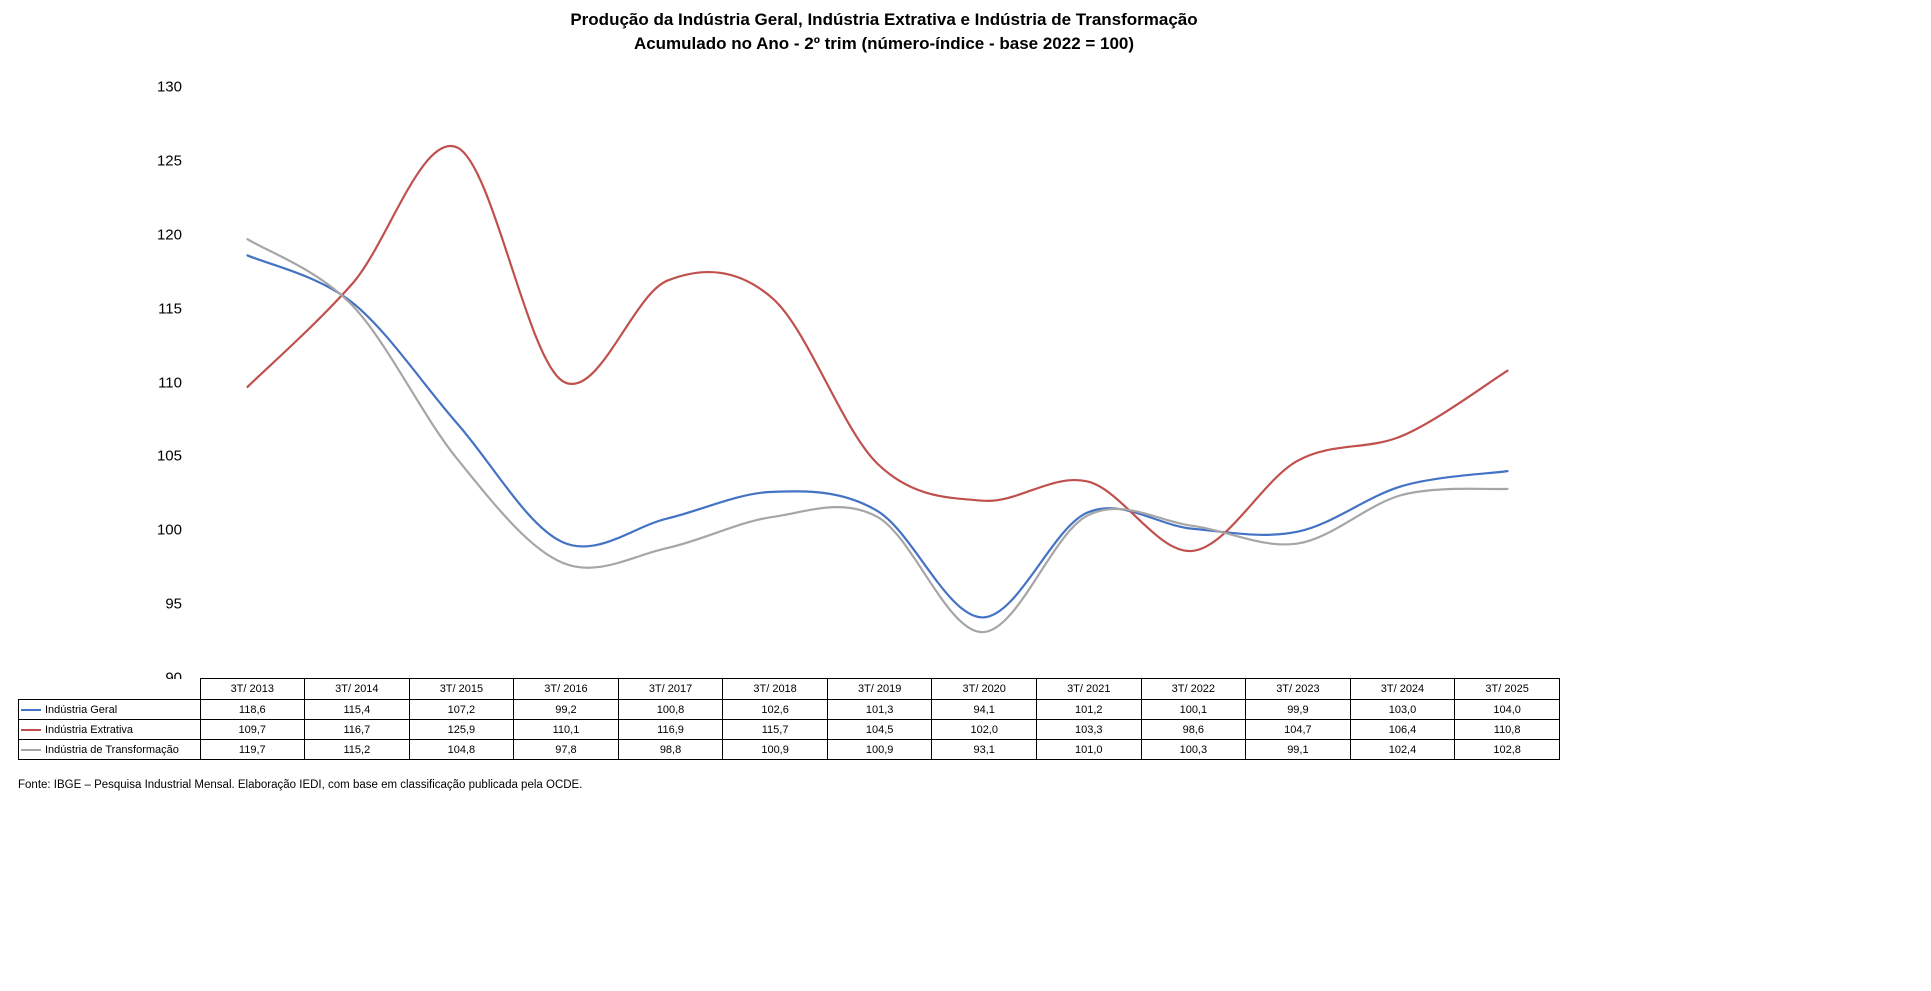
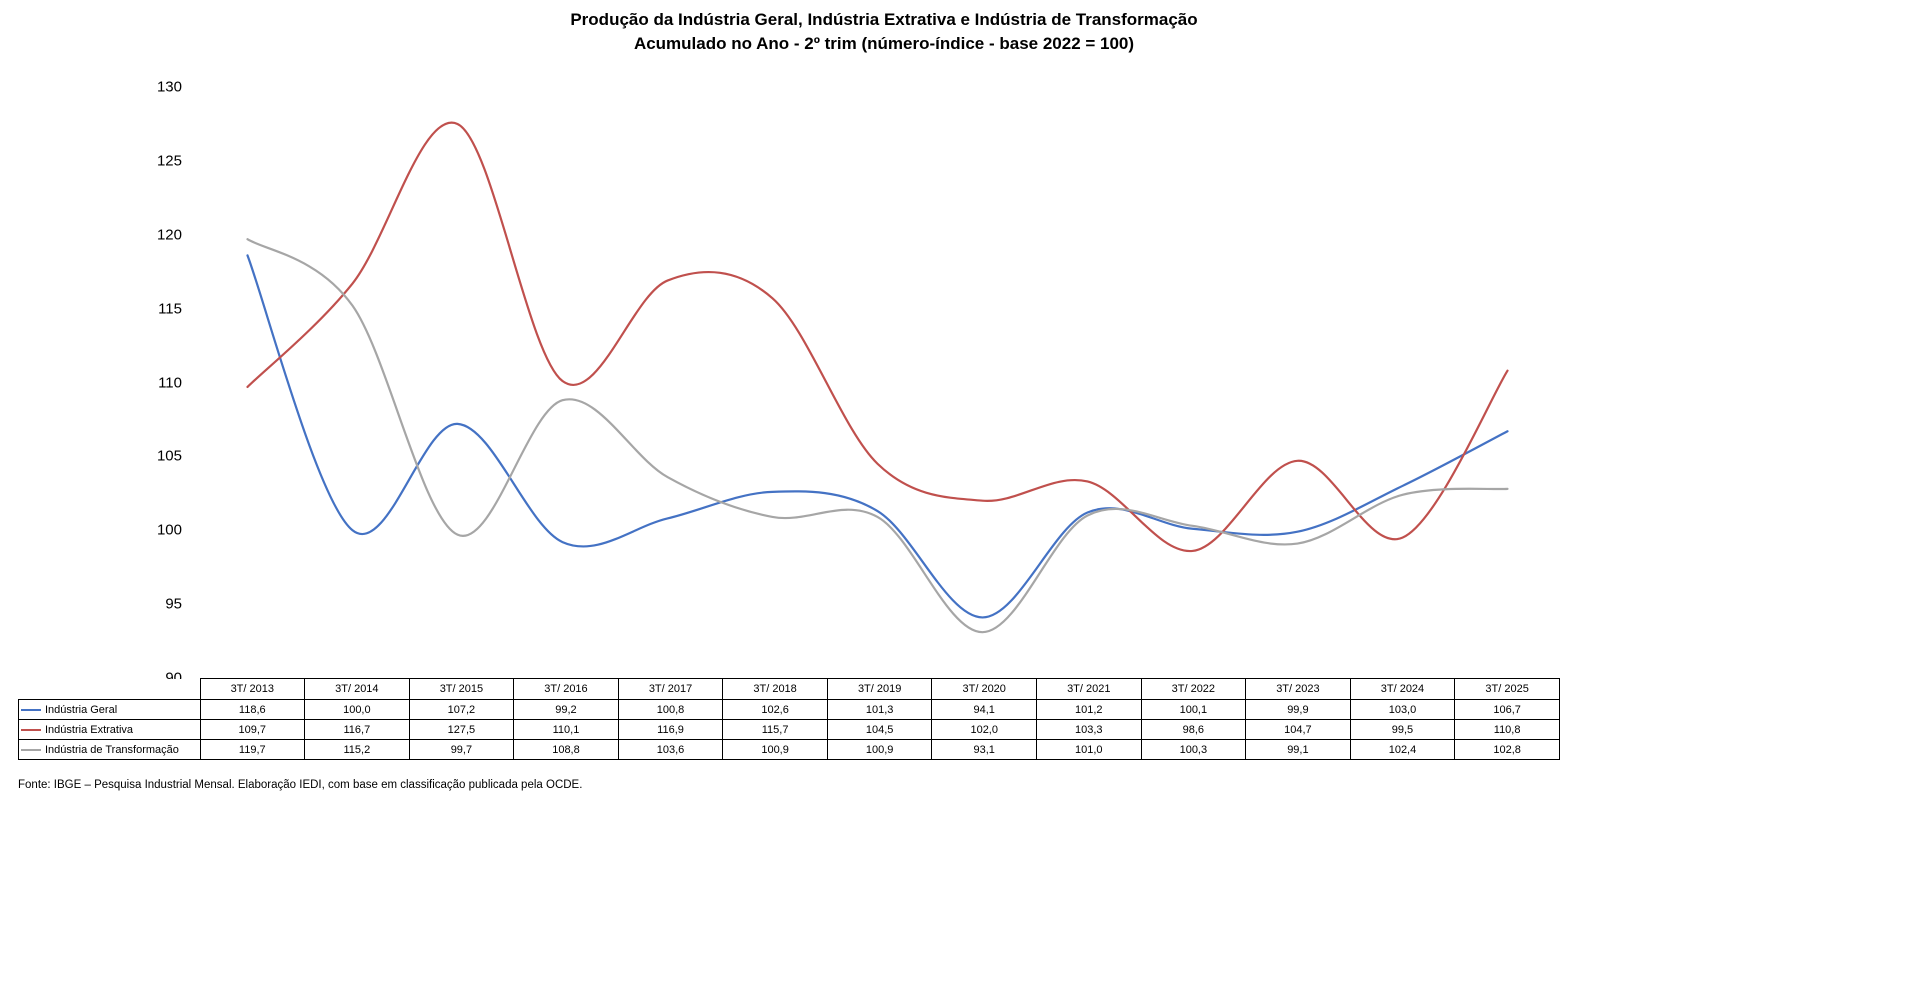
Indústria Geral/3T/ 2014: 115,4 -> 100,0
Indústria Extrativa/3T/ 2015: 125,9 -> 127,5
Indústria de Transformação/3T/ 2015: 104,8 -> 99,7
Indústria de Transformação/3T/ 2016: 97,8 -> 108,8
Indústria de Transformação/3T/ 2017: 98,8 -> 103,6
Indústria Extrativa/3T/ 2024: 106,4 -> 99,5
Indústria Geral/3T/ 2025: 104,0 -> 106,7
